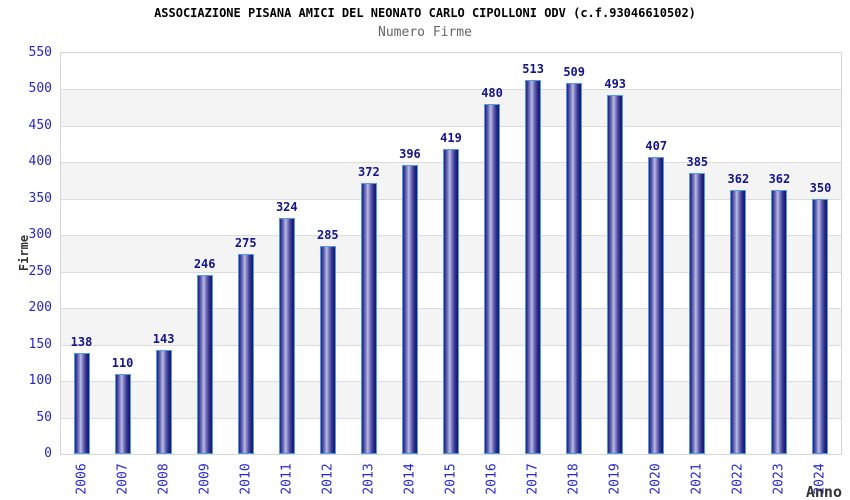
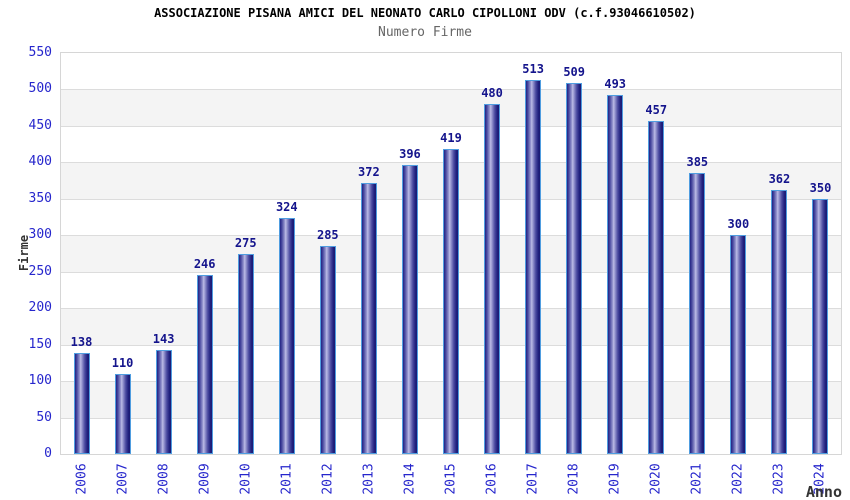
2020: 407 -> 457
2022: 362 -> 300
